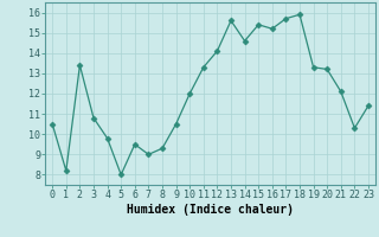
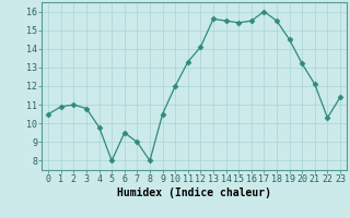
1: 8.2 -> 10.9
2: 13.4 -> 11.0
8: 9.3 -> 8.0
14: 14.6 -> 15.5
16: 15.2 -> 15.5
17: 15.7 -> 16.0
18: 15.9 -> 15.5
19: 13.3 -> 14.5
